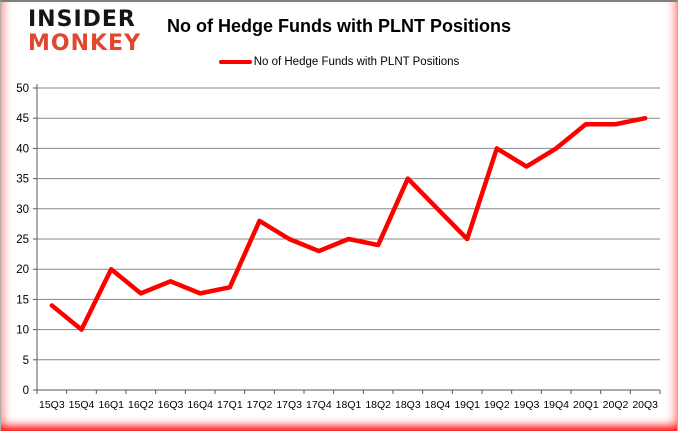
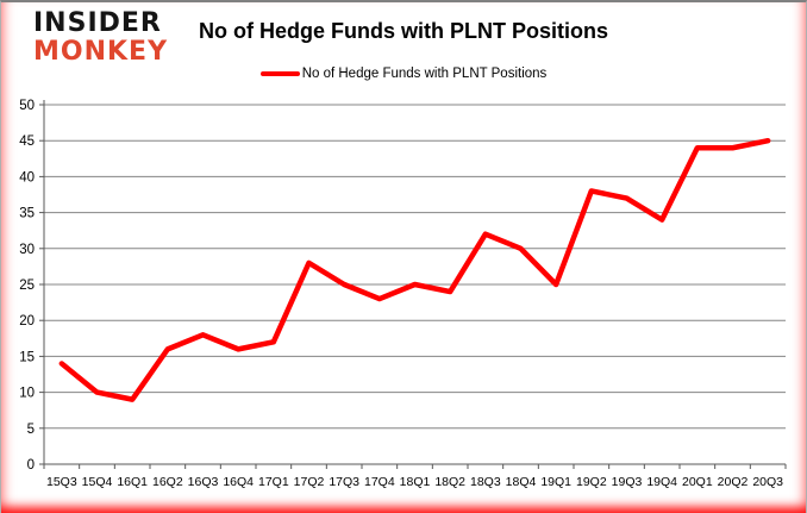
16Q1: 20 -> 9
18Q3: 35 -> 32
19Q2: 40 -> 38
19Q4: 40 -> 34
